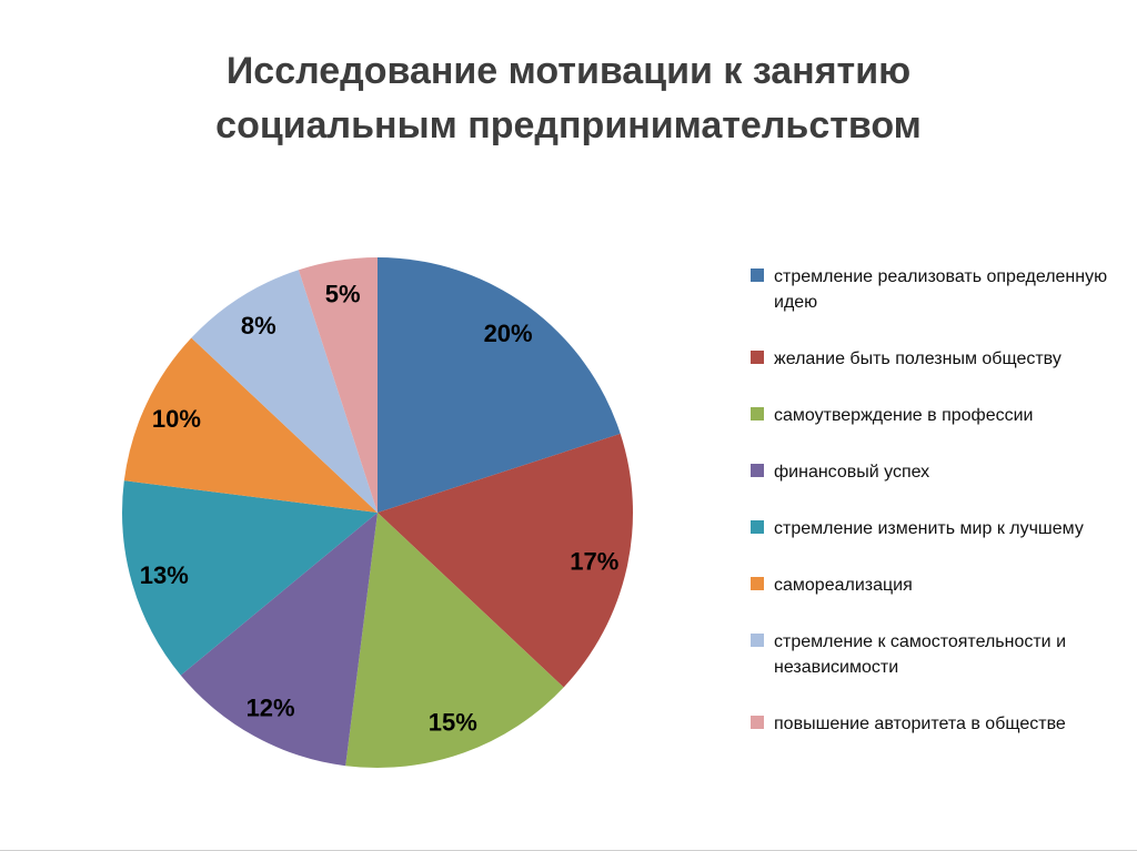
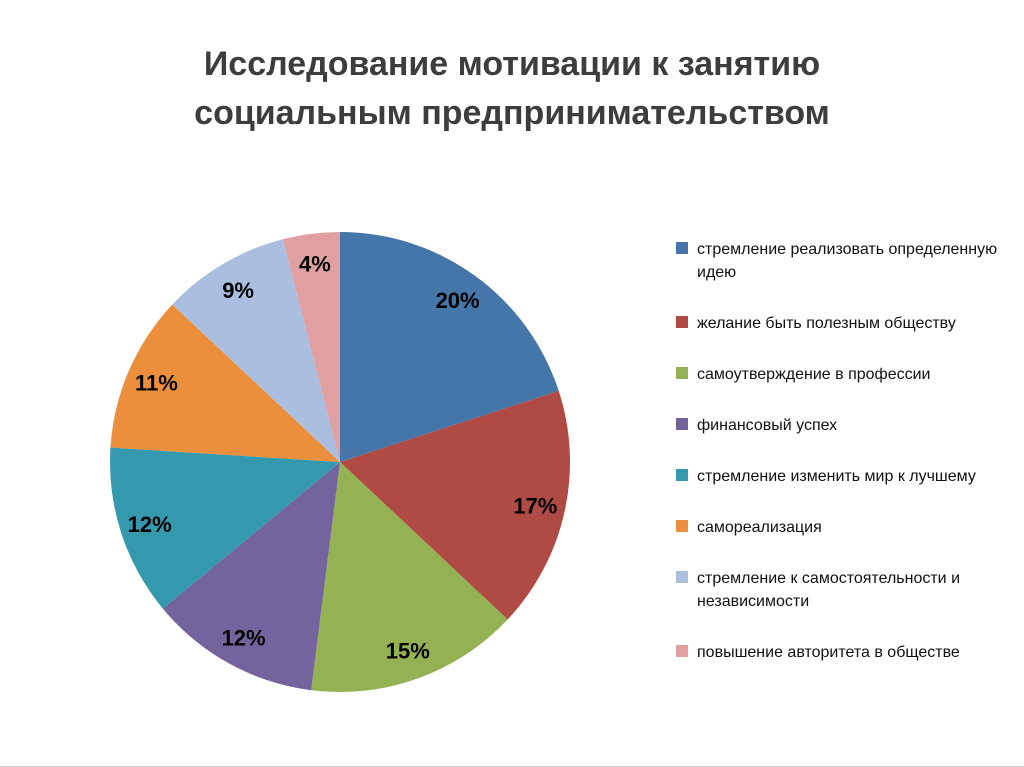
стремление изменить мир к лучшему: 13% -> 12%
самореализация: 10% -> 11%
стремление к самостоятельности и независимости: 8% -> 9%
повышение авторитета в обществе: 5% -> 4%
